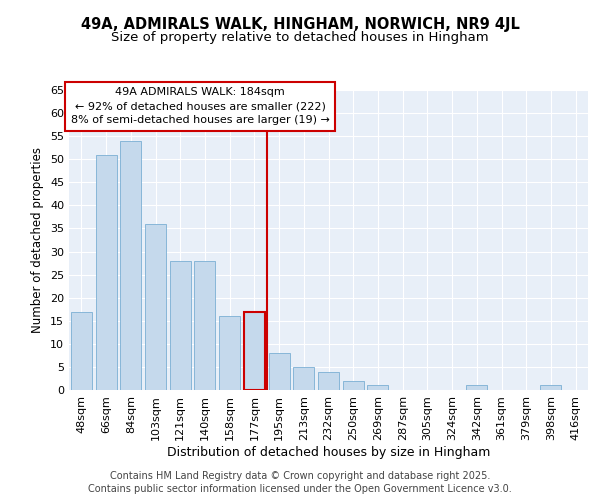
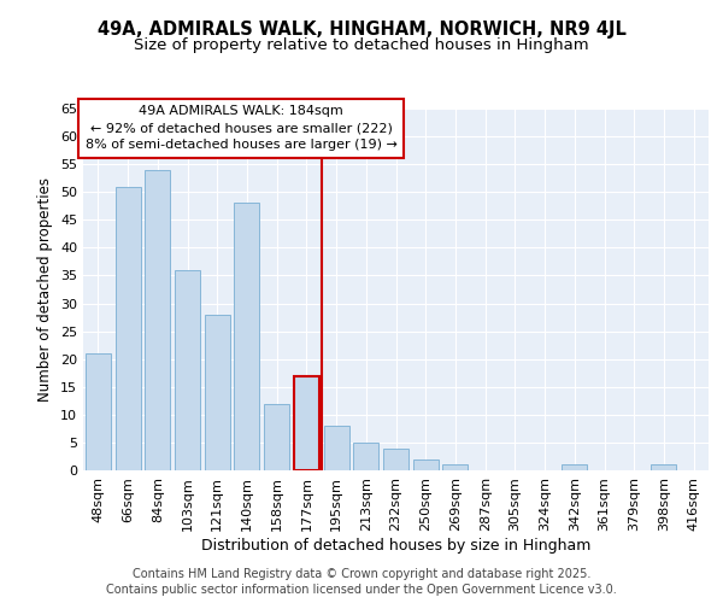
48sqm: 17 -> 21
140sqm: 28 -> 48
158sqm: 16 -> 12
